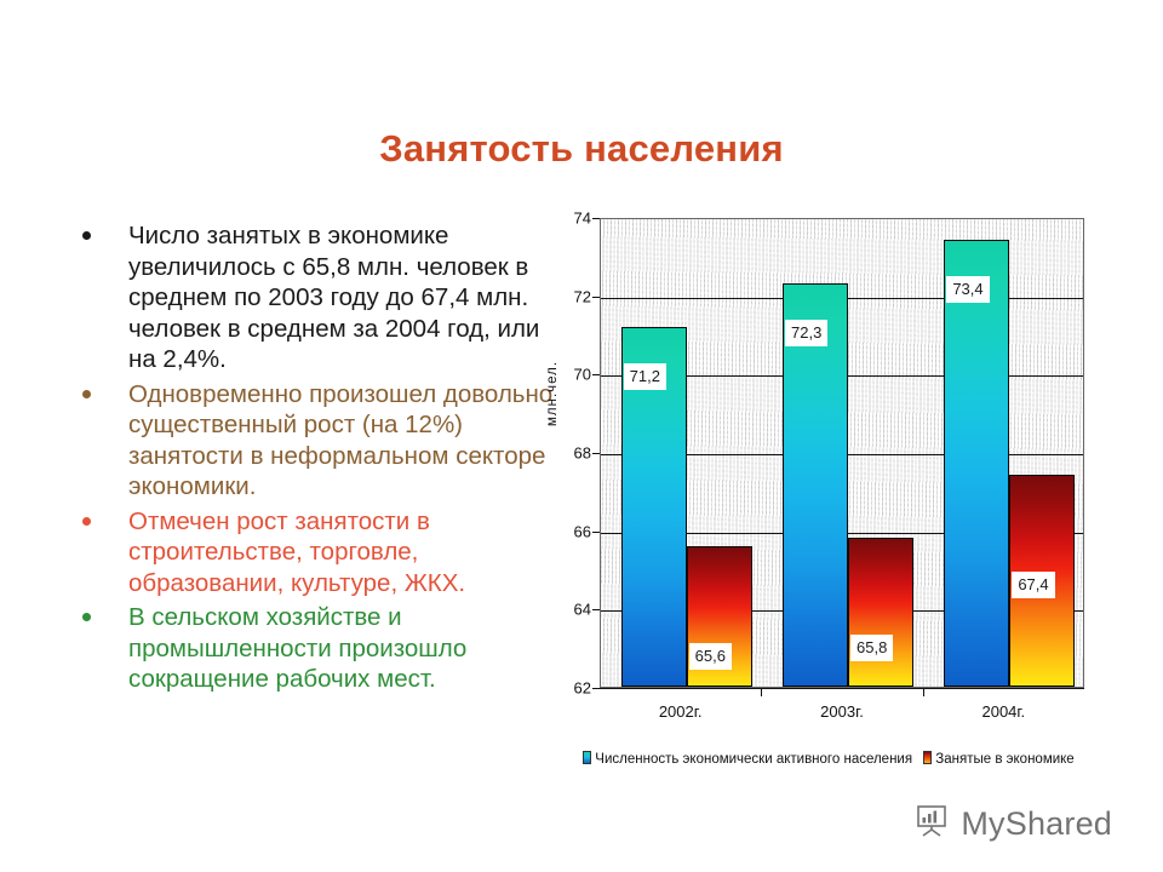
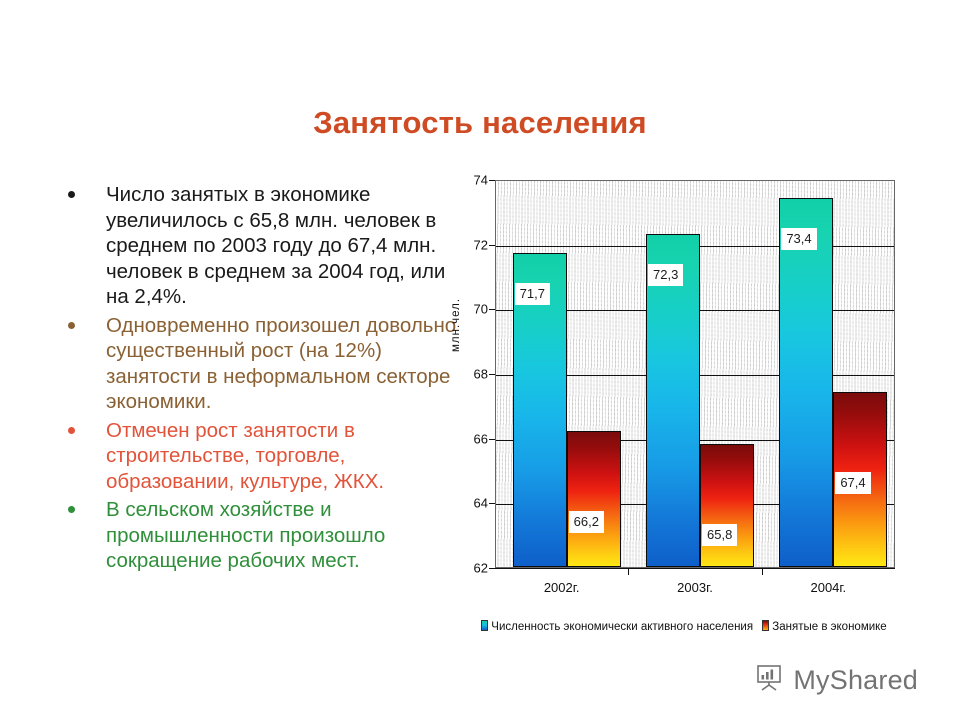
Численность экономически активного населения/2002г.: 71,2 -> 71,7
Занятые в экономике/2002г.: 65,6 -> 66,2
